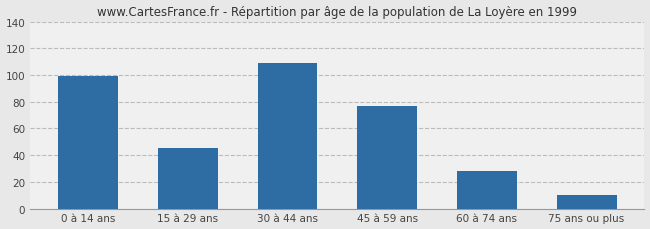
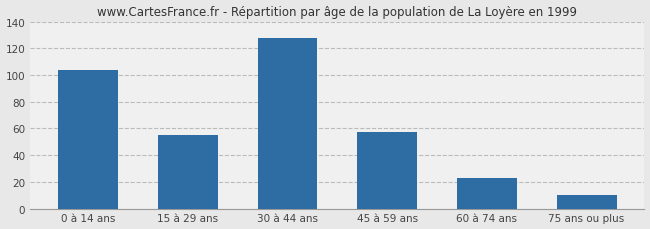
0 à 14 ans: 99 -> 104
15 à 29 ans: 45 -> 55
30 à 44 ans: 109 -> 128
45 à 59 ans: 77 -> 57
60 à 74 ans: 28 -> 23
